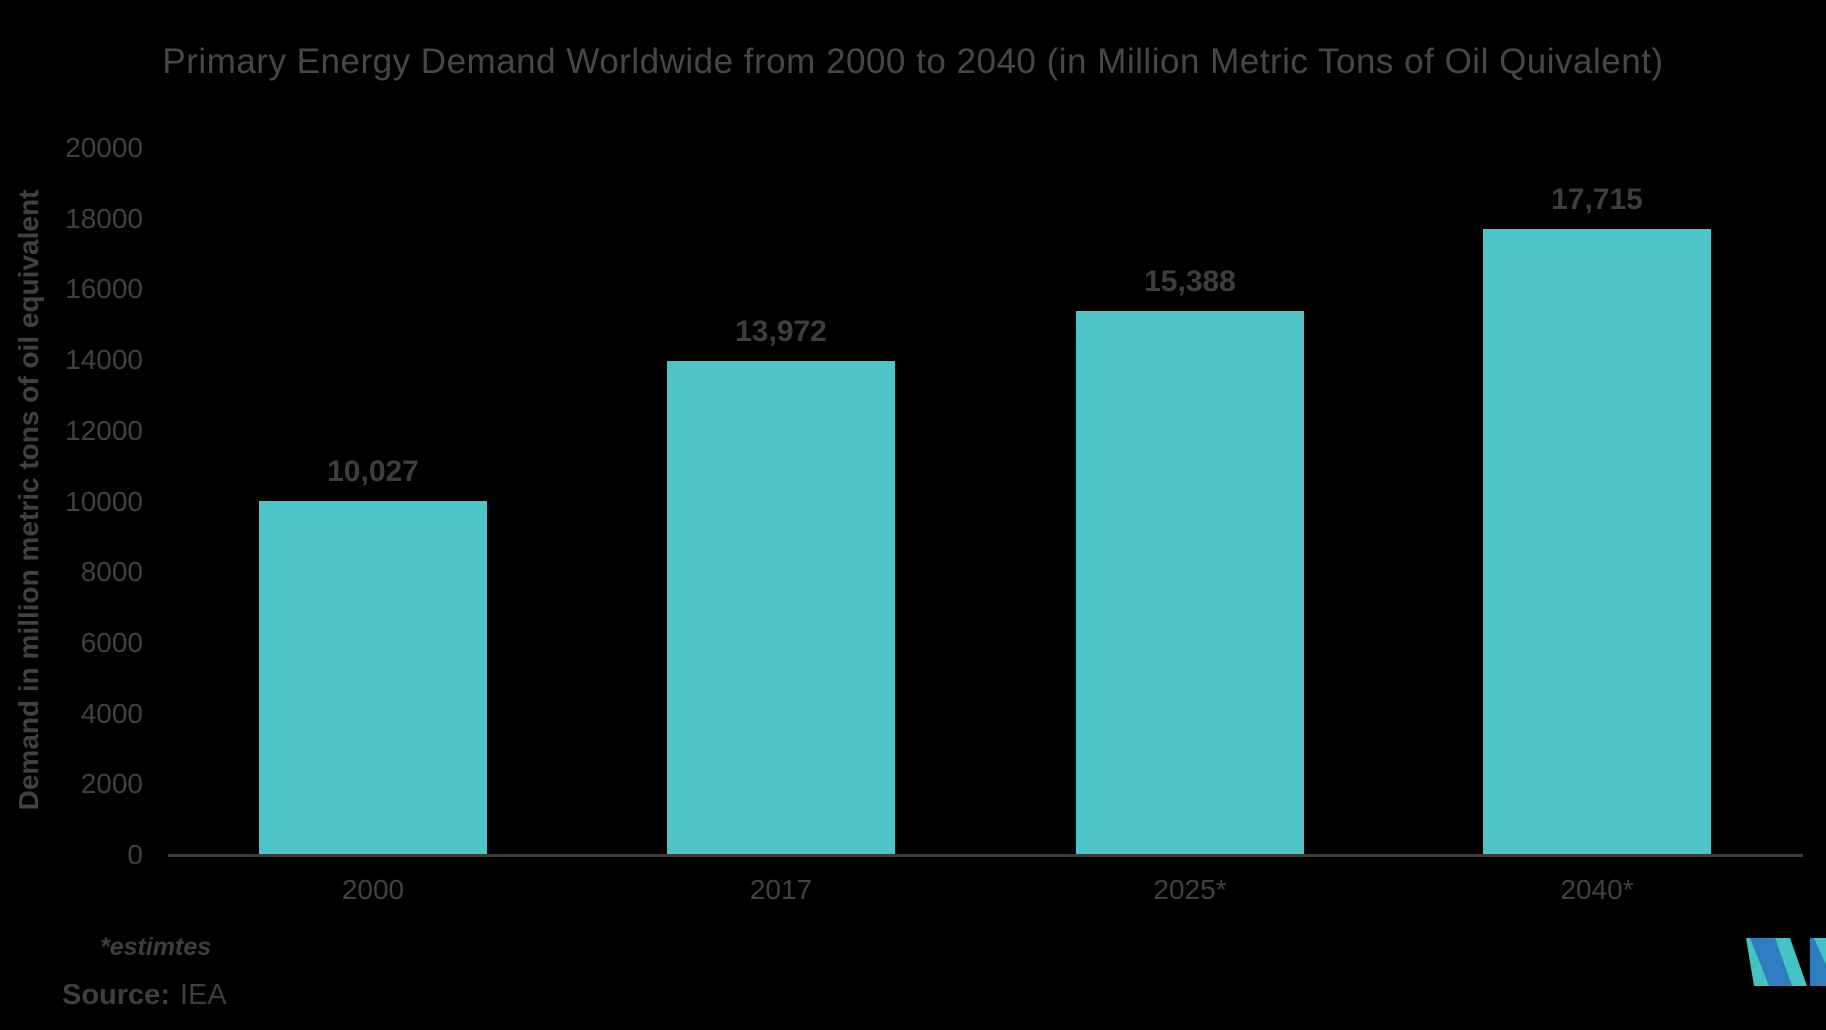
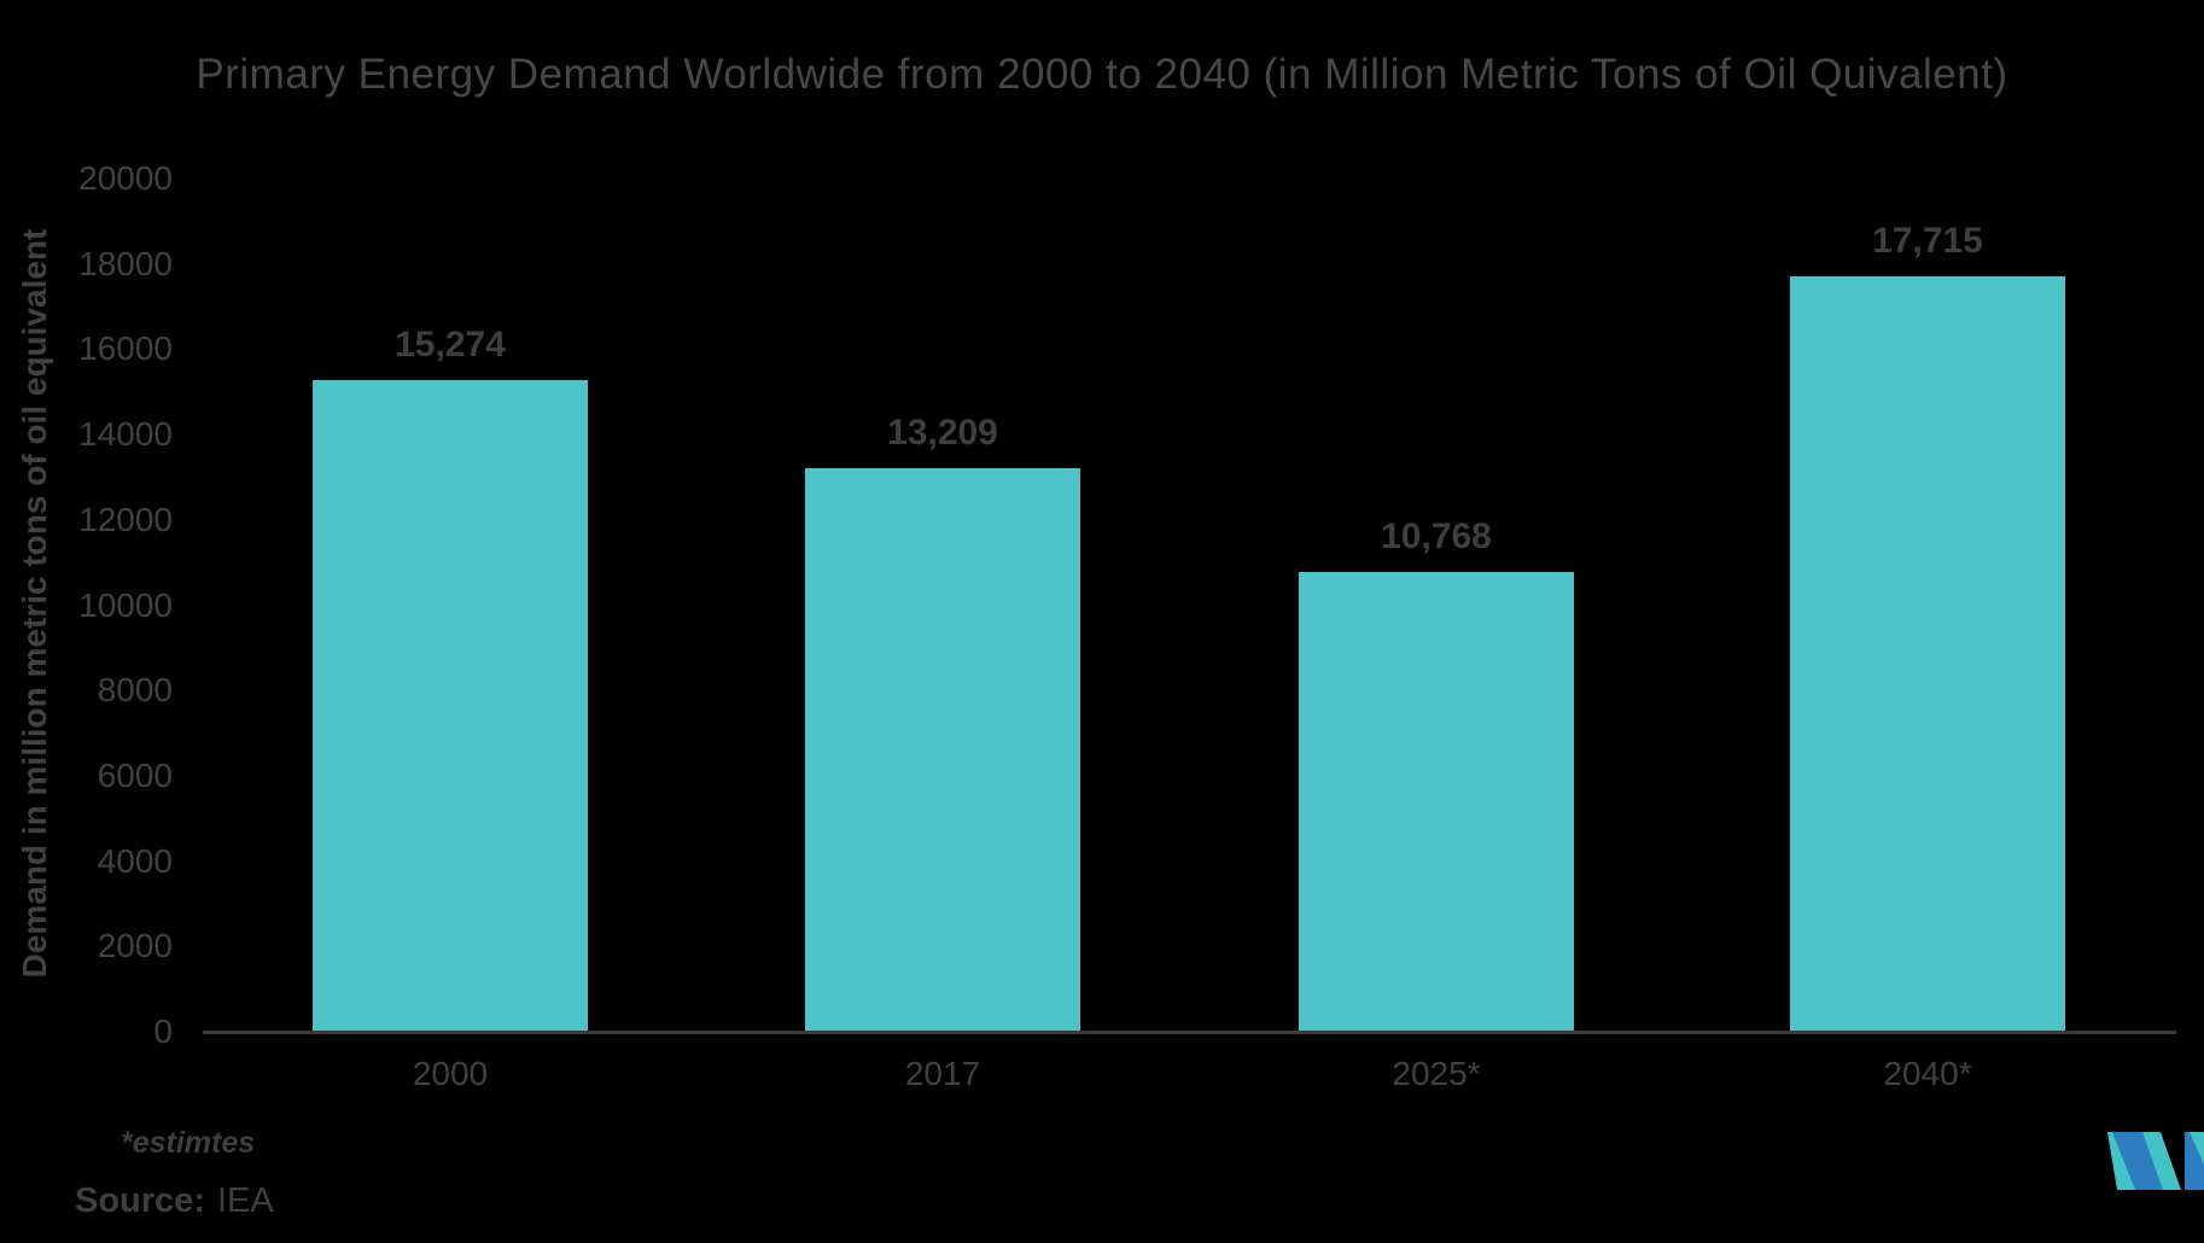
2000: 10,027 -> 15,274
2017: 13,972 -> 13,209
2025*: 15,388 -> 10,768
